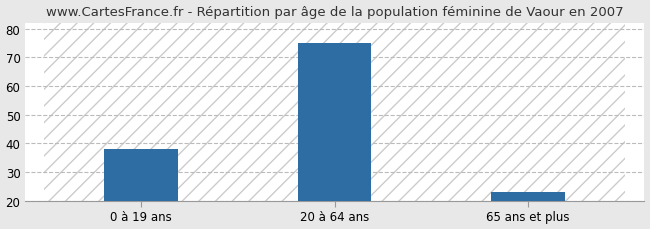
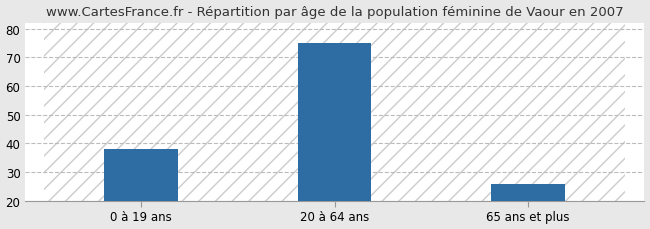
65 ans et plus: 23 -> 26
